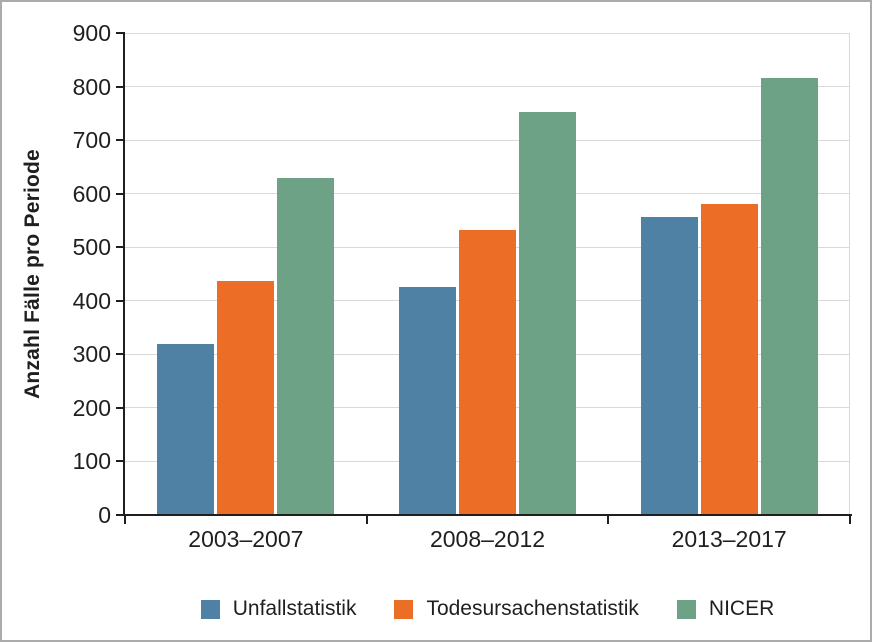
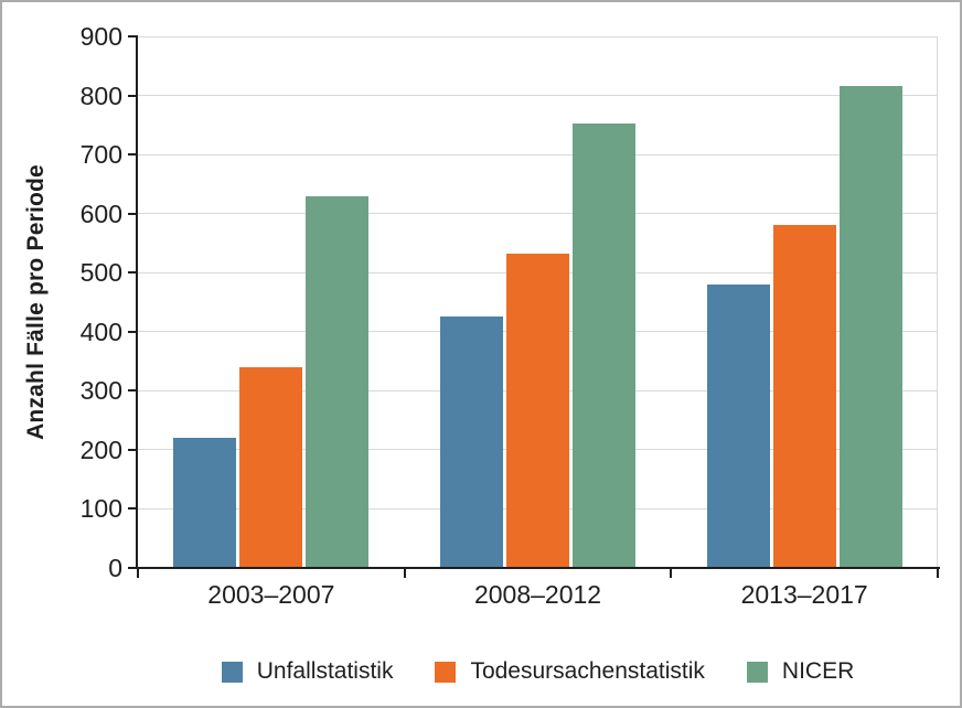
Unfallstatistik/2003–2007: 320 -> 220
Todesursachenstatistik/2003–2007: 440 -> 340
Unfallstatistik/2013–2017: 560 -> 480
